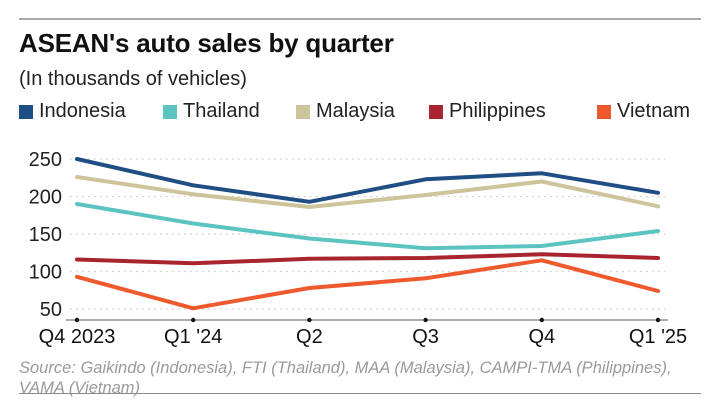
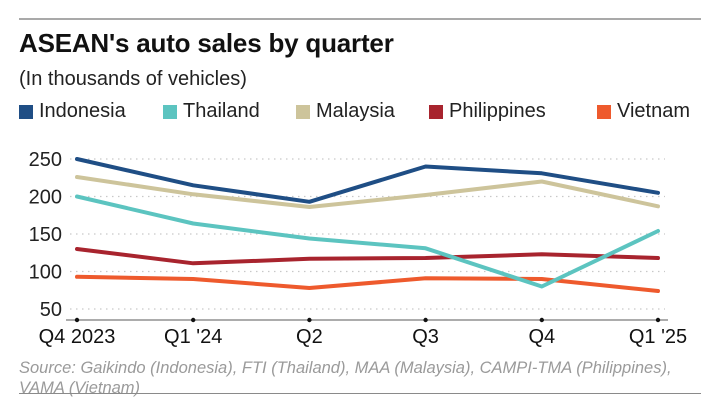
Thailand/Q4 2023: 190 -> 200
Philippines/Q4 2023: 120 -> 130
Vietnam/Q1 '24: 50 -> 90
Indonesia/Q3: 220 -> 240
Thailand/Q4: 130 -> 80
Vietnam/Q4: 120 -> 90
